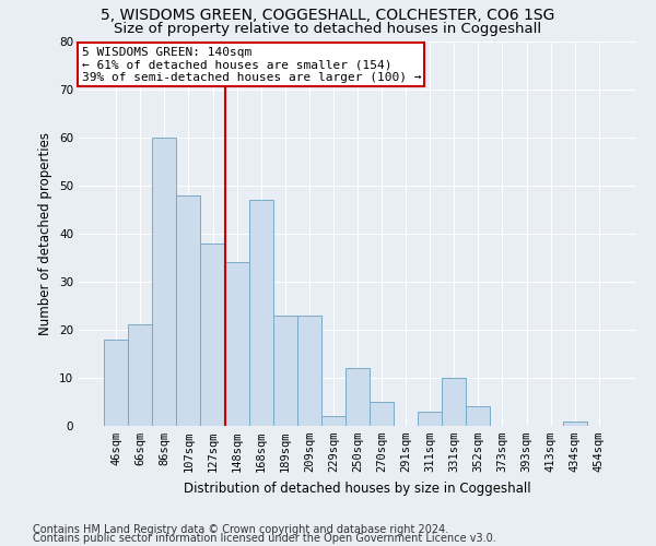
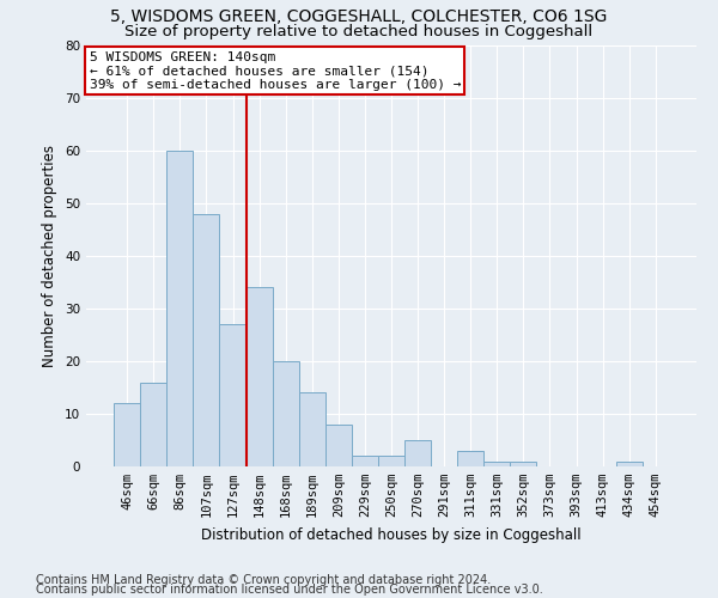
46sqm: 18 -> 12
66sqm: 21 -> 16
127sqm: 38 -> 27
168sqm: 47 -> 20
189sqm: 23 -> 14
209sqm: 23 -> 8
250sqm: 12 -> 2
331sqm: 10 -> 1
352sqm: 4 -> 1
